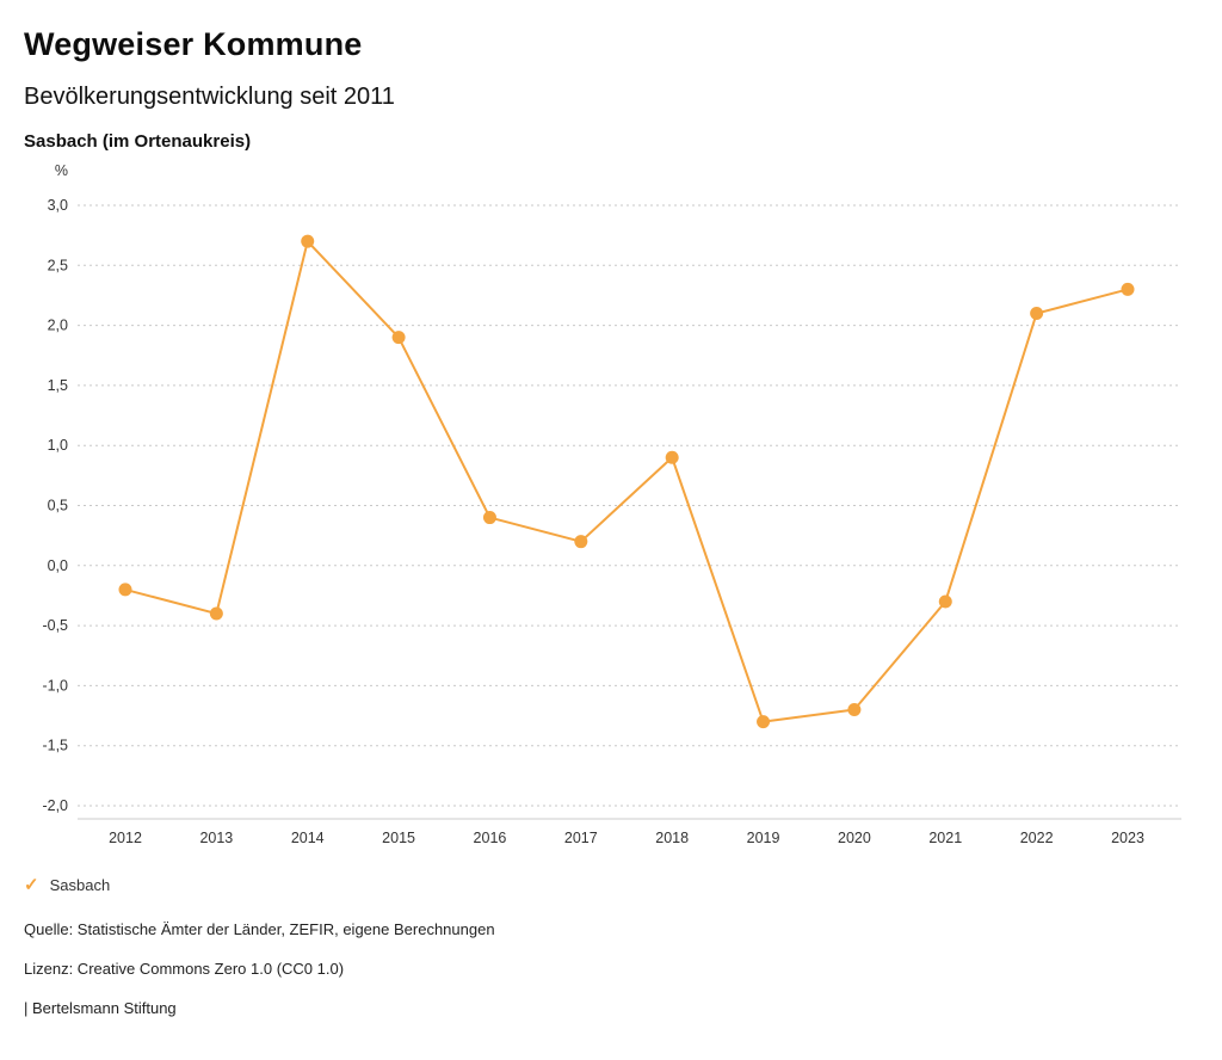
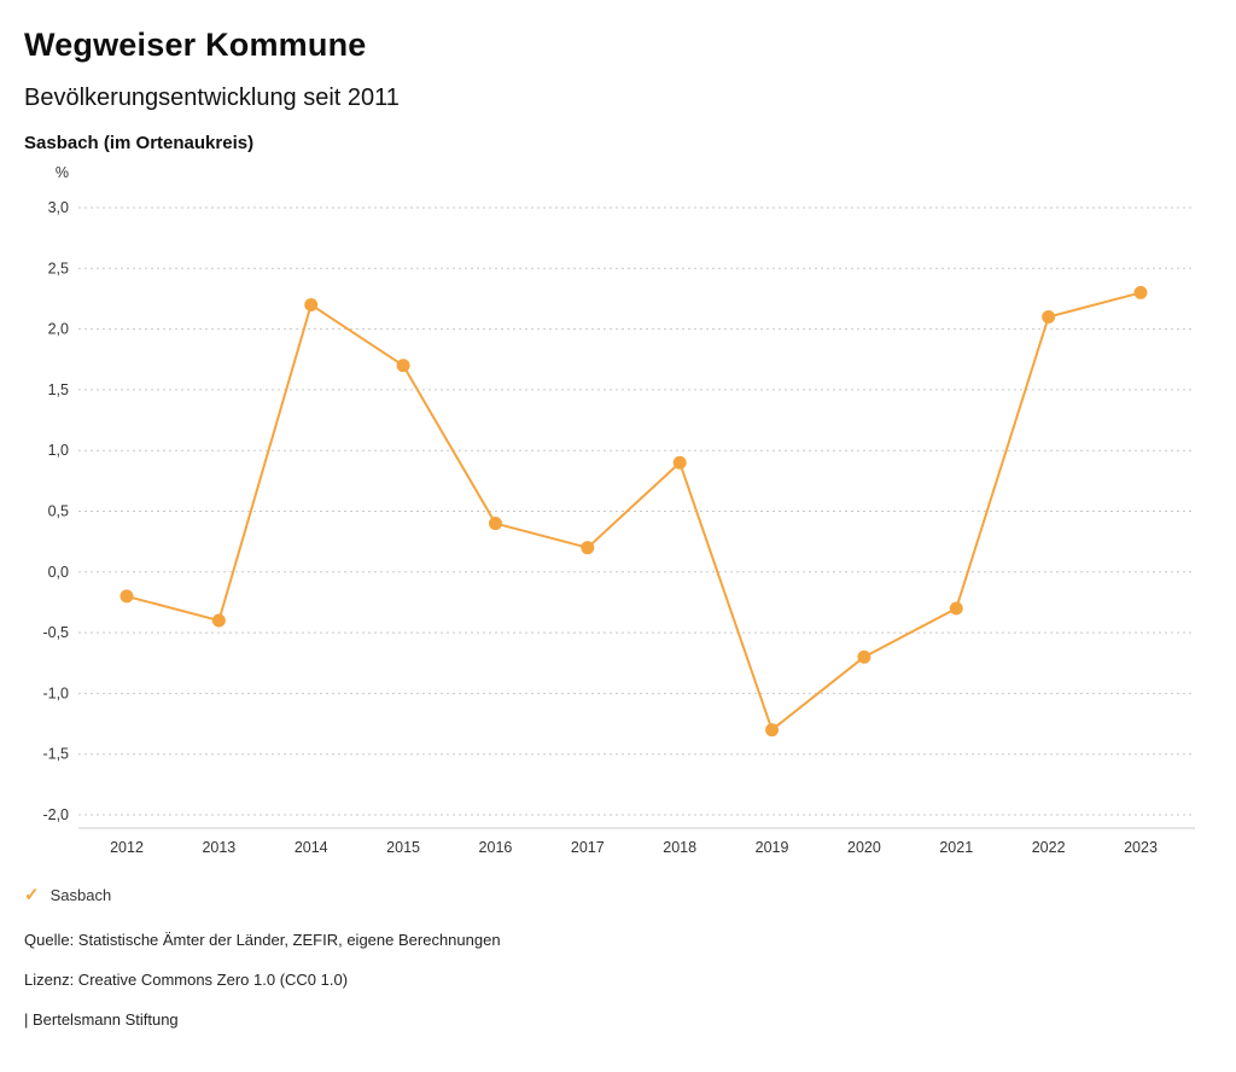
2014: 2,7 -> 2,2
2015: 1,9 -> 1,7
2020: -1,2 -> -0,7
